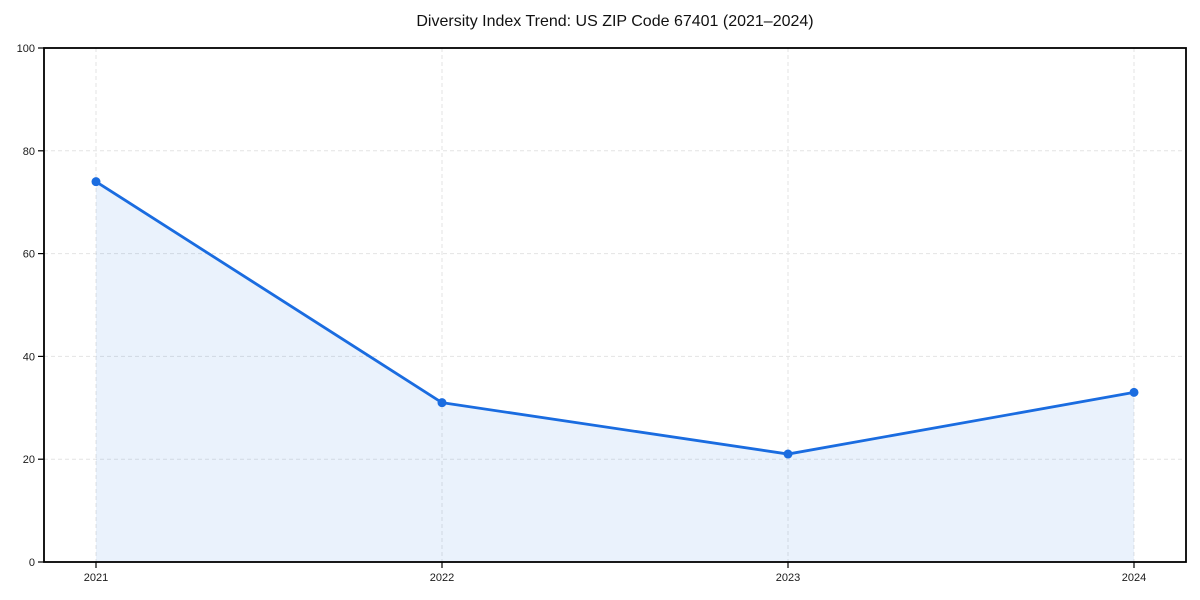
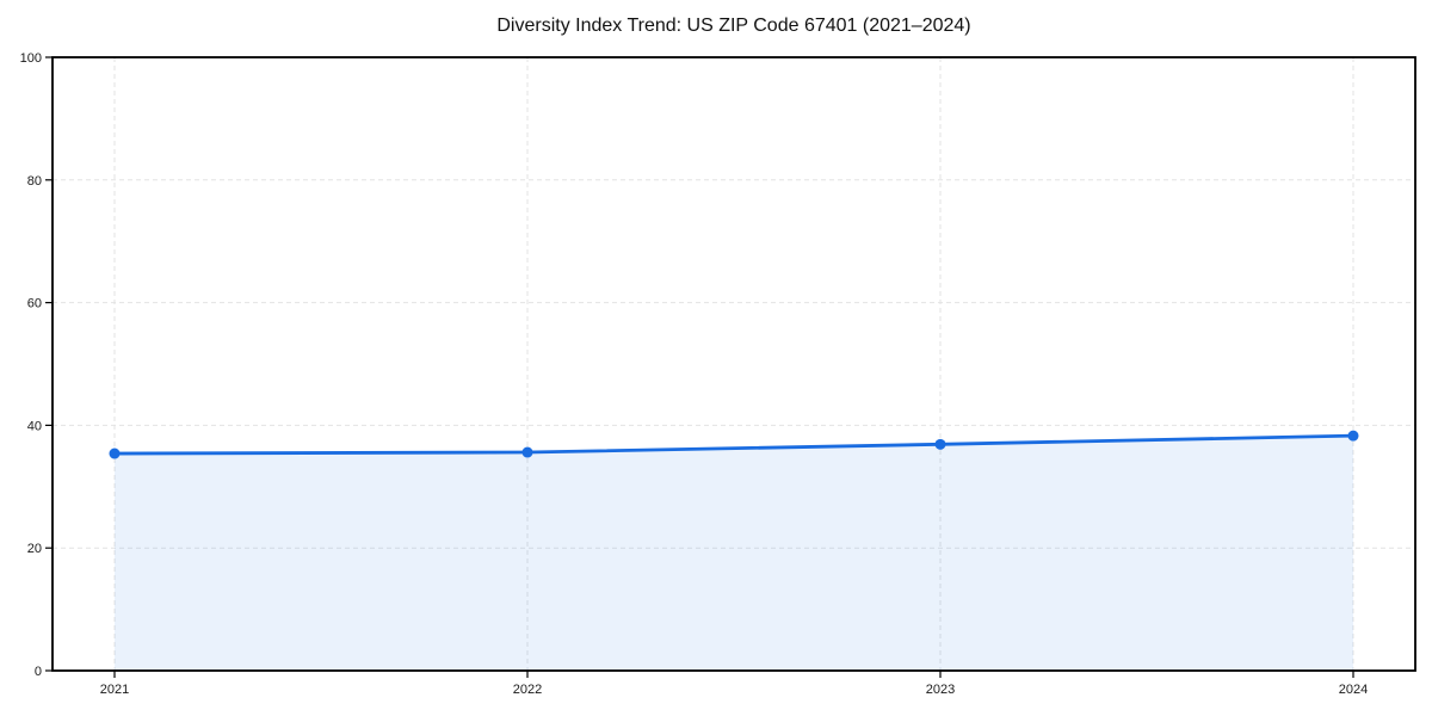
2021: 74 -> 35
2022: 31 -> 36
2023: 21 -> 37
2024: 33 -> 38
